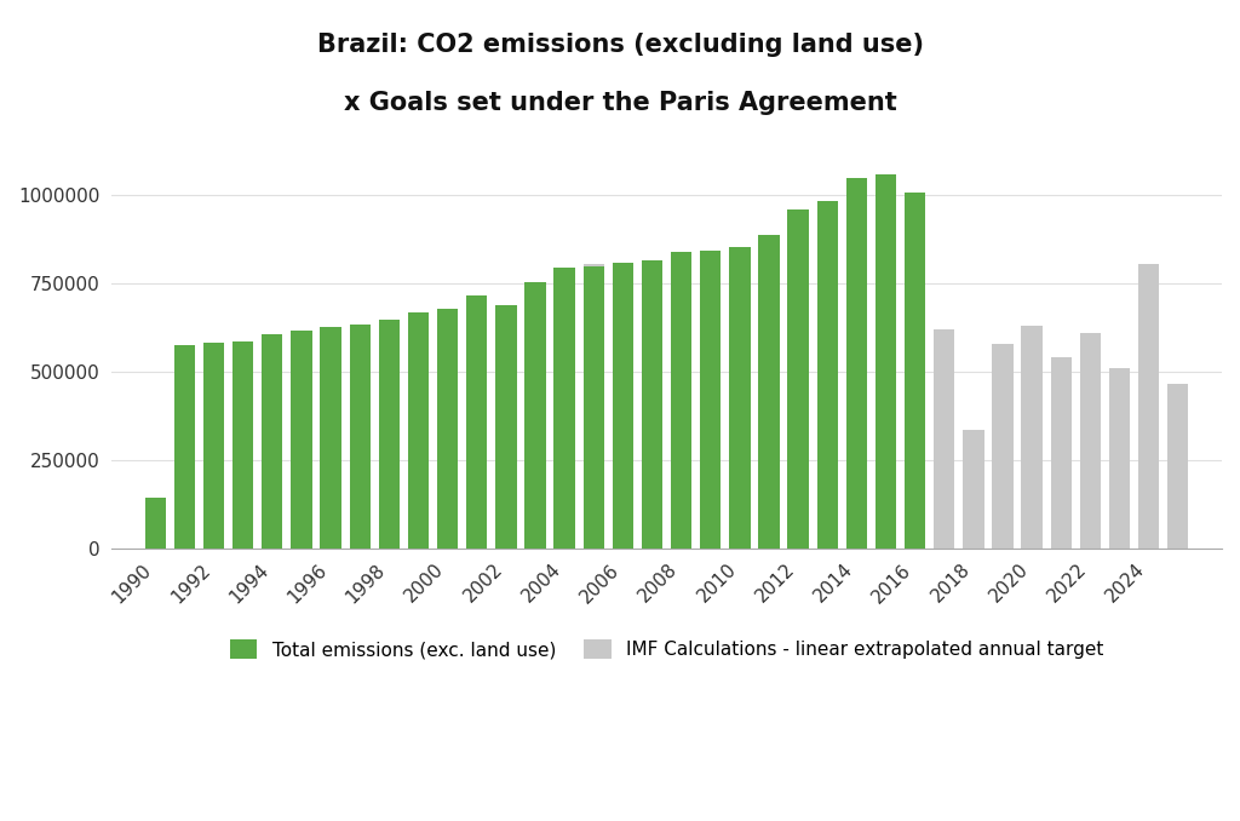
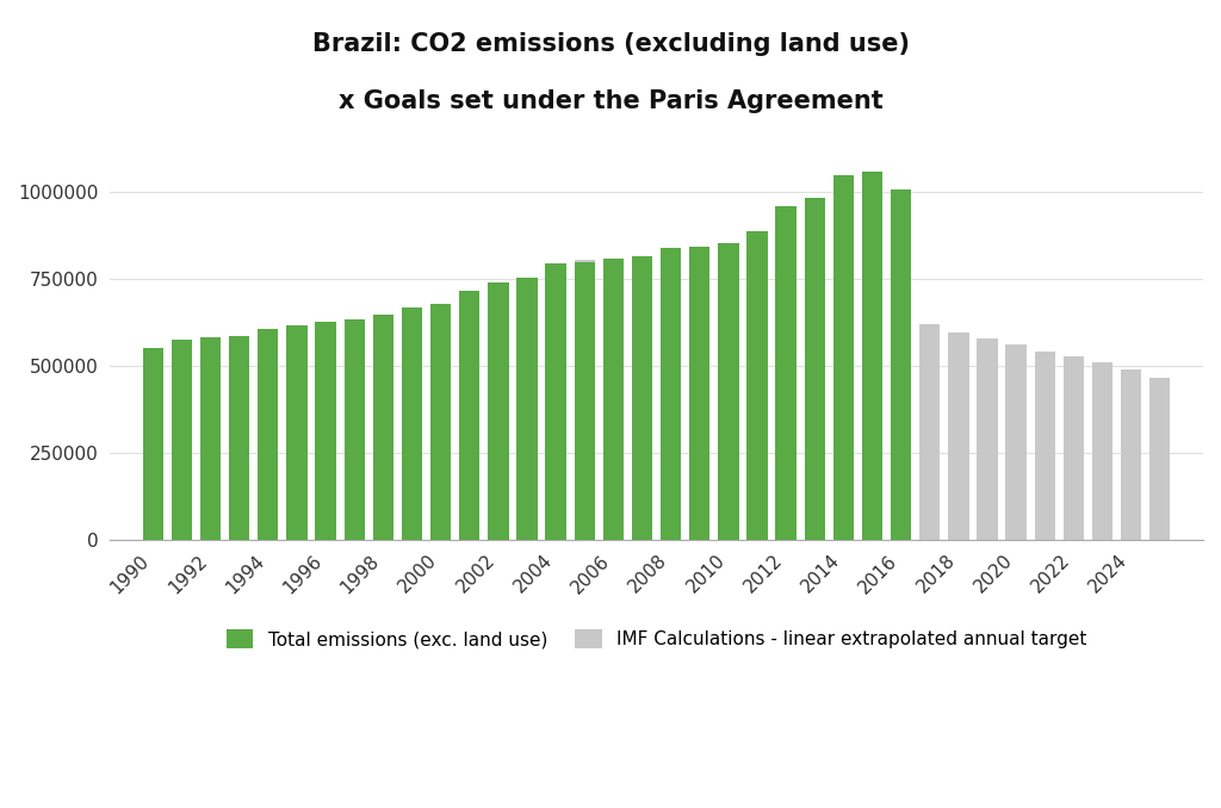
Total emissions (exc. land use)/1990: 145000 -> 553000
Total emissions (exc. land use)/2002: 690000 -> 742000
IMF Calculations - linear extrapolated annual target/2018: 335000 -> 596000
IMF Calculations - linear extrapolated annual target/2020: 630000 -> 563000
IMF Calculations - linear extrapolated annual target/2022: 610000 -> 527000
IMF Calculations - linear extrapolated annual target/2024: 805000 -> 492000
